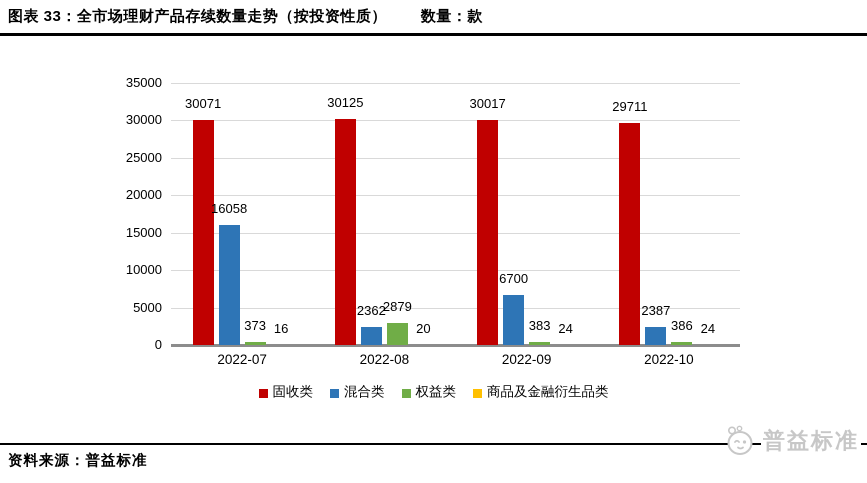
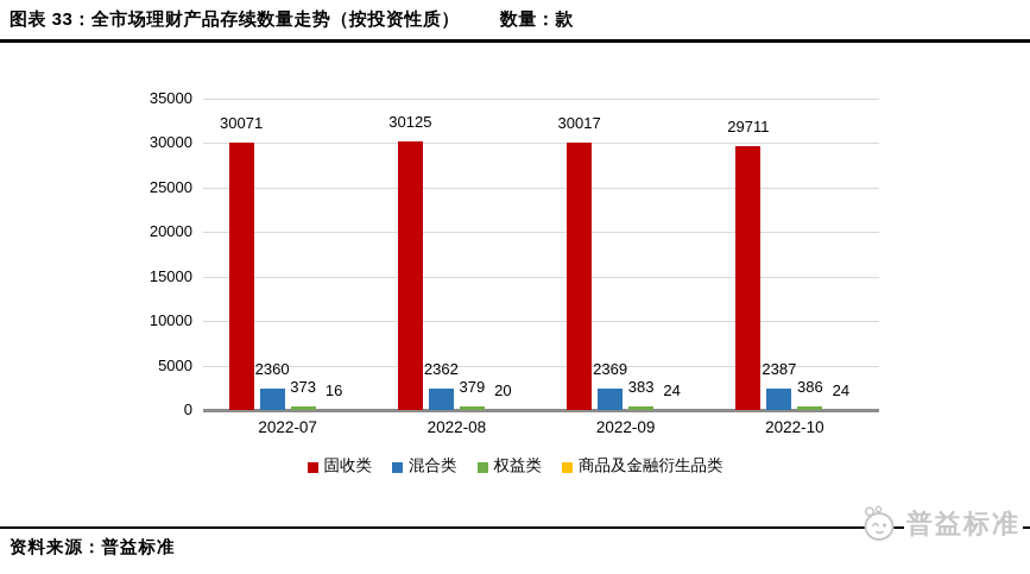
混合类/2022-07: 16058 -> 2360
权益类/2022-08: 2879 -> 379
混合类/2022-09: 6700 -> 2369
